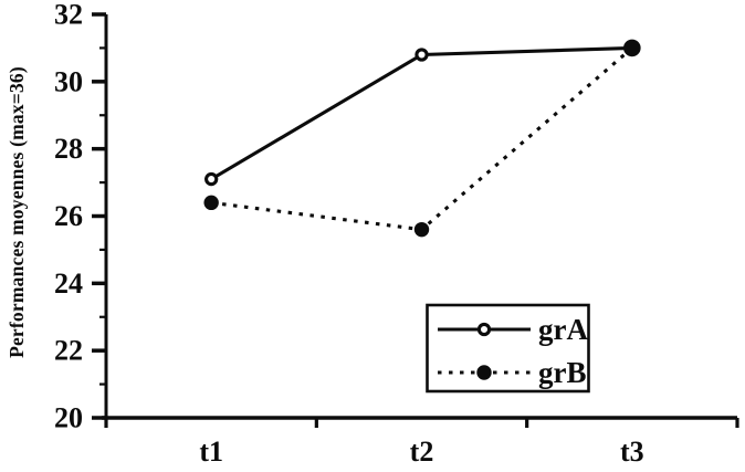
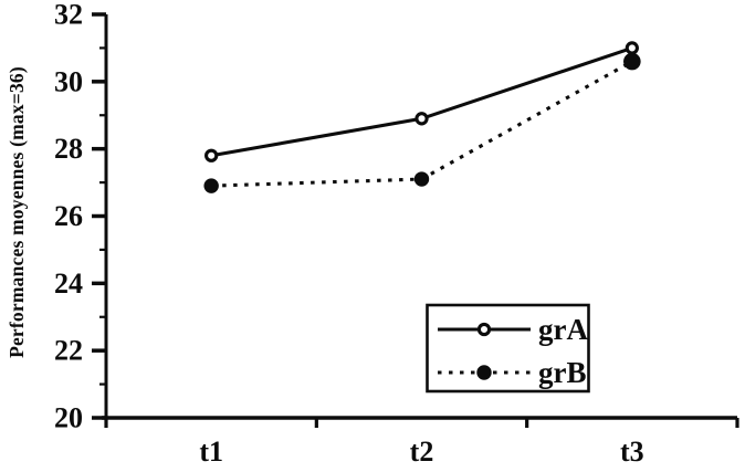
grA/t1: 27.1 -> 27.8
grB/t1: 26.4 -> 26.9
grA/t2: 30.8 -> 28.9
grB/t2: 25.6 -> 27.1
grB/t3: 31.0 -> 30.6
